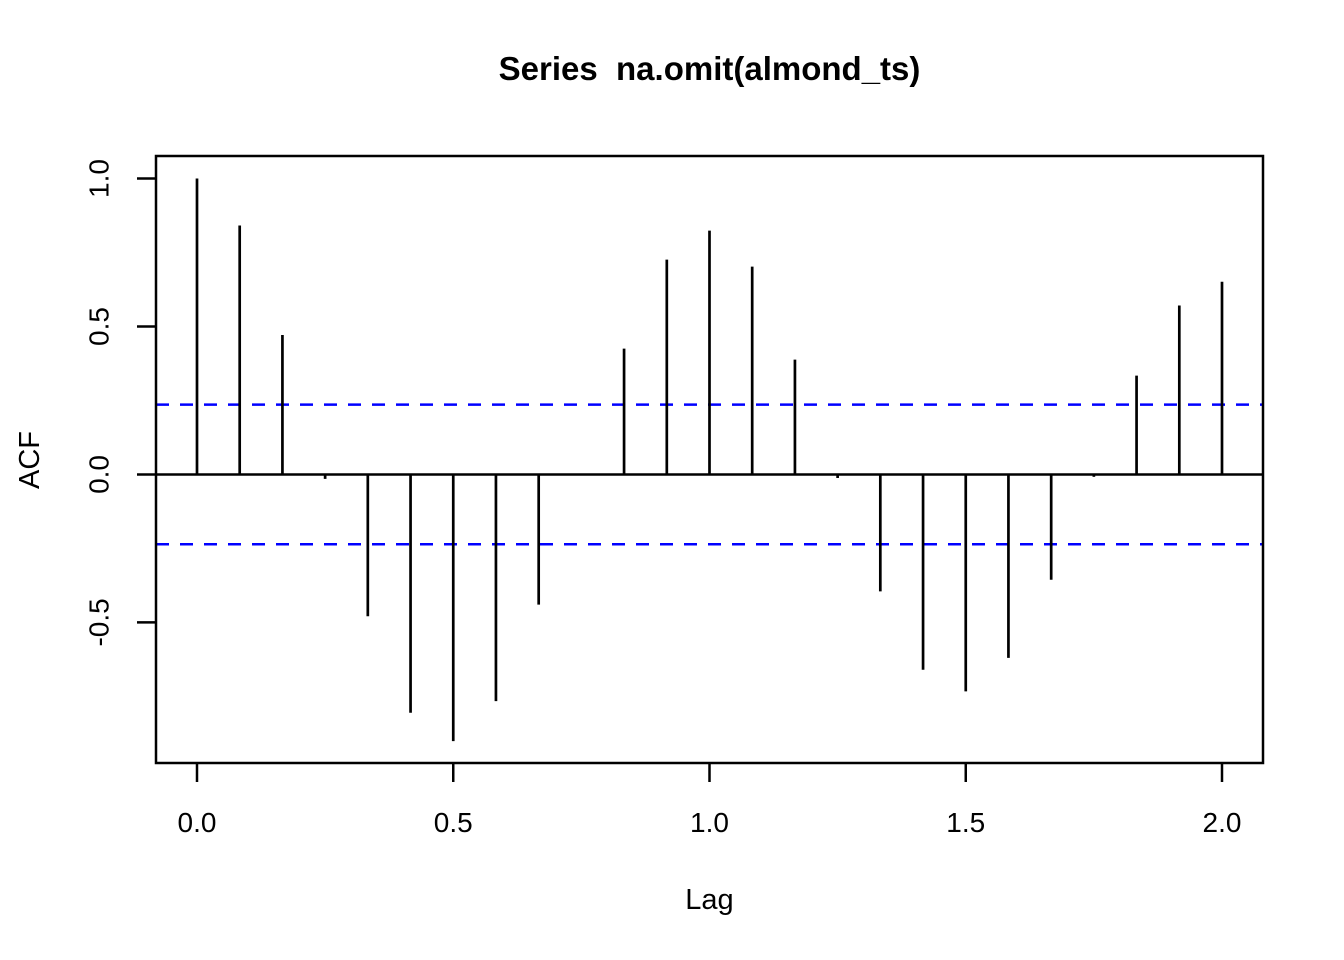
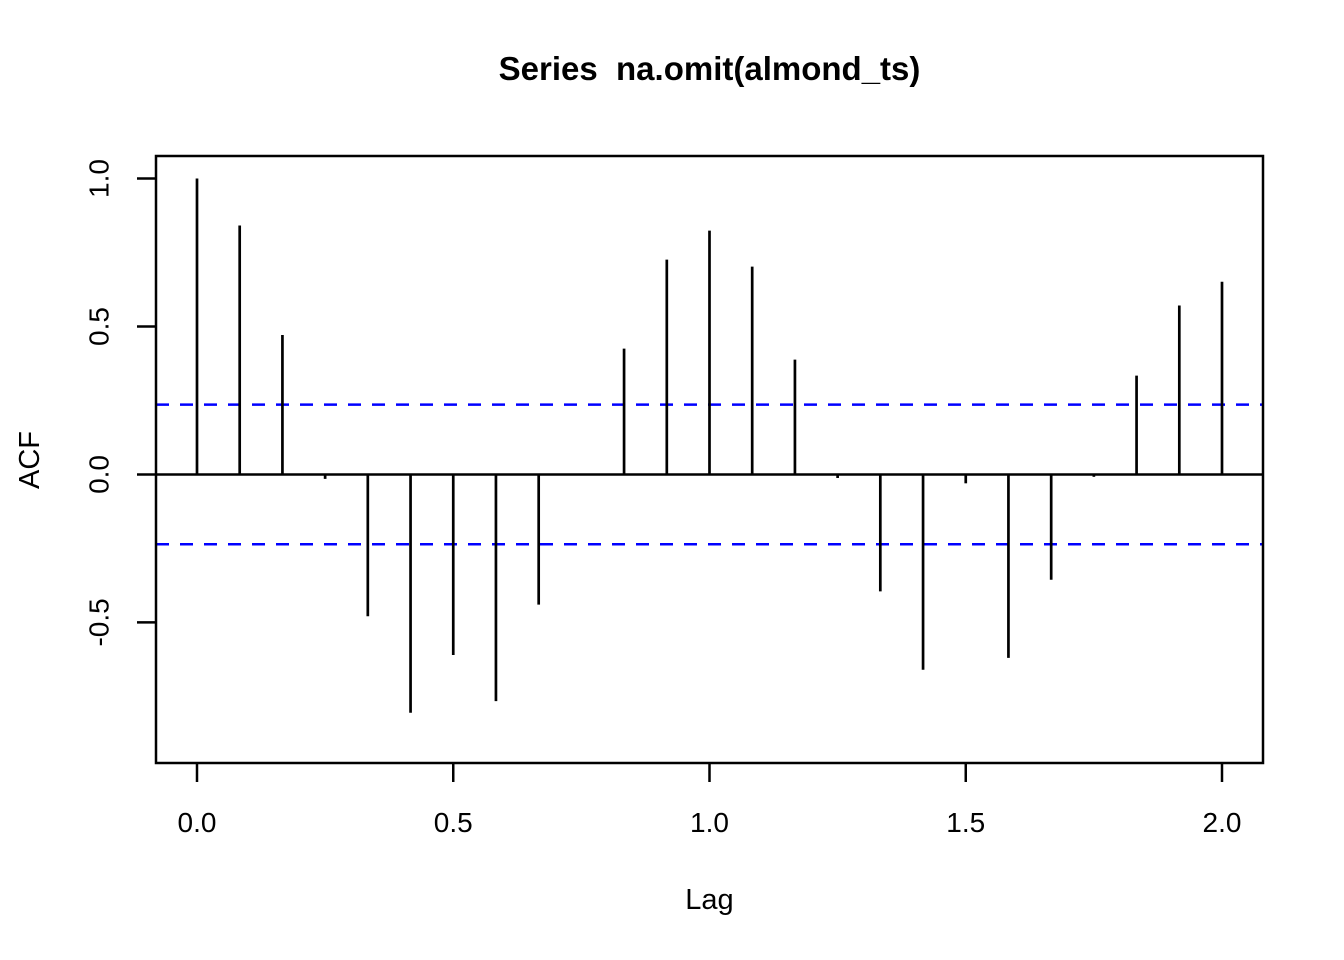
0.5: -0.90 -> -0.61
1.5: -0.73 -> -0.03
